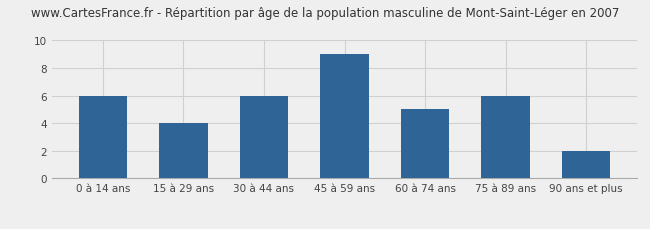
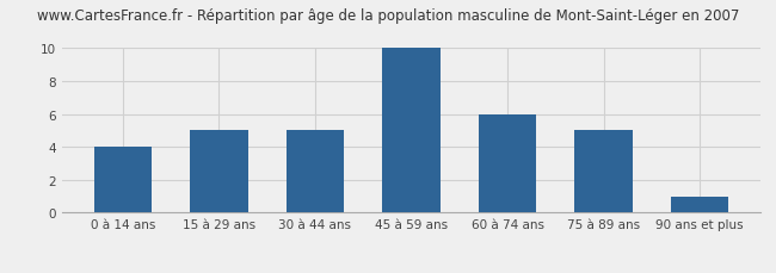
0 à 14 ans: 6 -> 4
15 à 29 ans: 4 -> 5
30 à 44 ans: 6 -> 5
45 à 59 ans: 9 -> 10
60 à 74 ans: 5 -> 6
75 à 89 ans: 6 -> 5
90 ans et plus: 2 -> 1
